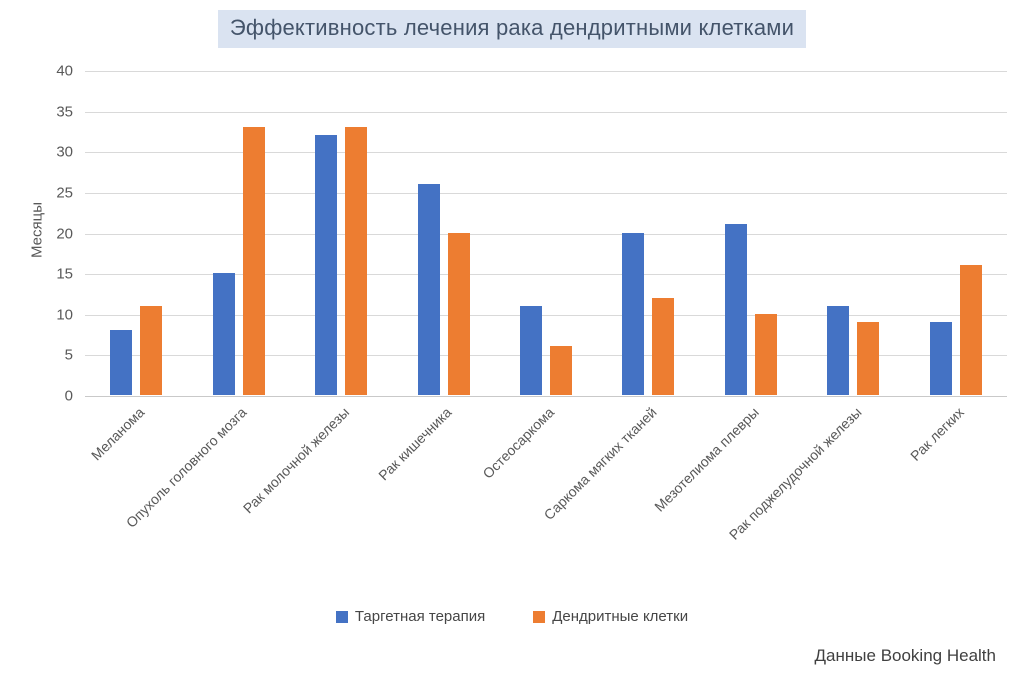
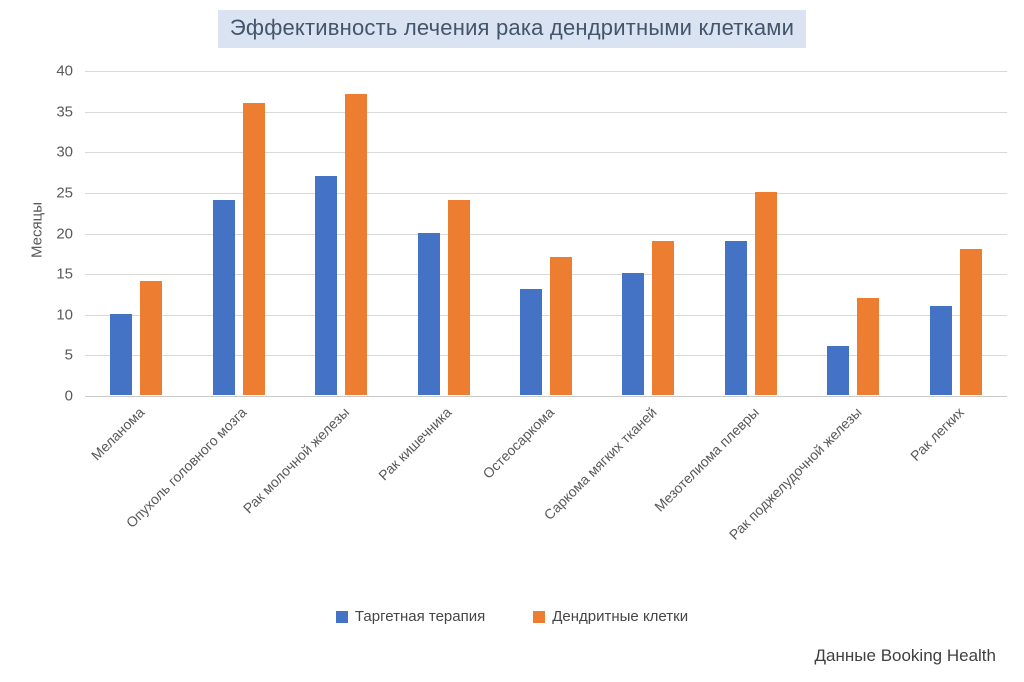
Таргетная терапия/Меланома: 8 -> 10
Дендритные клетки/Меланома: 11 -> 14
Таргетная терапия/Опухоль головного мозга: 15 -> 24
Дендритные клетки/Опухоль головного мозга: 33 -> 36
Таргетная терапия/Рак молочной железы: 32 -> 27
Дендритные клетки/Рак молочной железы: 33 -> 37
Таргетная терапия/Рак кишечника: 26 -> 20
Дендритные клетки/Рак кишечника: 20 -> 24
Таргетная терапия/Остеосаркома: 11 -> 13
Дендритные клетки/Остеосаркома: 6 -> 17
Таргетная терапия/Саркома мягких тканей: 20 -> 15
Дендритные клетки/Саркома мягких тканей: 12 -> 19
Таргетная терапия/Мезотелиома плевры: 21 -> 19
Дендритные клетки/Мезотелиома плевры: 10 -> 25
Таргетная терапия/Рак поджелудочной железы: 11 -> 6
Дендритные клетки/Рак поджелудочной железы: 9 -> 12
Таргетная терапия/Рак легких: 9 -> 11
Дендритные клетки/Рак легких: 16 -> 18
